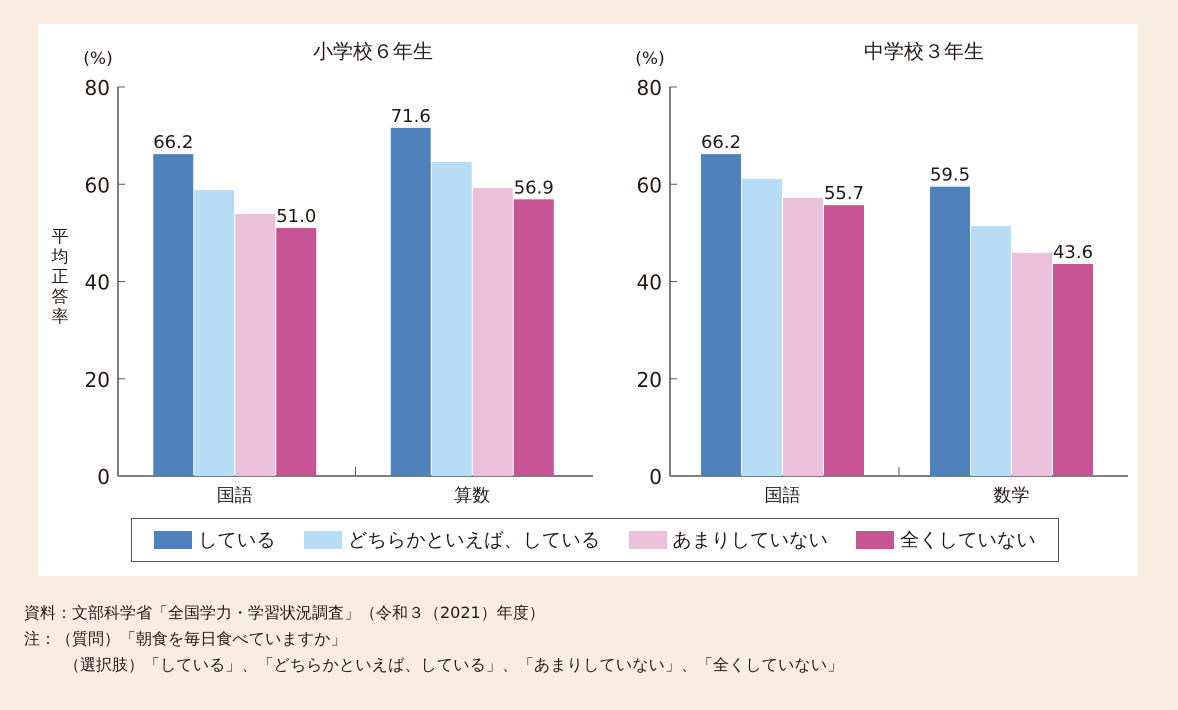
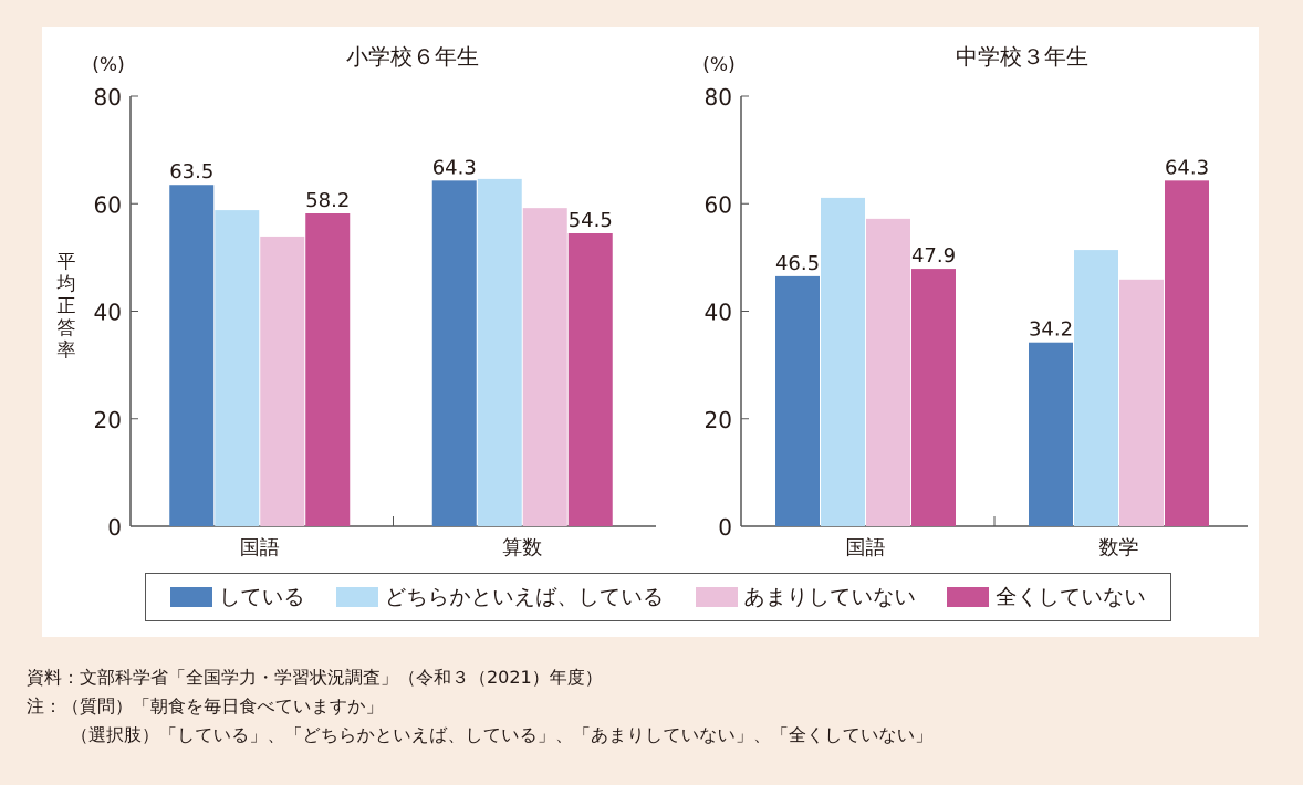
小学校６年生/している/国語: 66.2 -> 63.5
小学校６年生/全くしていない/国語: 51.0 -> 58.2
小学校６年生/している/算数: 71.6 -> 64.3
小学校６年生/全くしていない/算数: 56.9 -> 54.5
中学校３年生/している/国語: 66.2 -> 46.5
中学校３年生/全くしていない/国語: 55.7 -> 47.9
中学校３年生/している/数学: 59.5 -> 34.2
中学校３年生/全くしていない/数学: 43.6 -> 64.3
